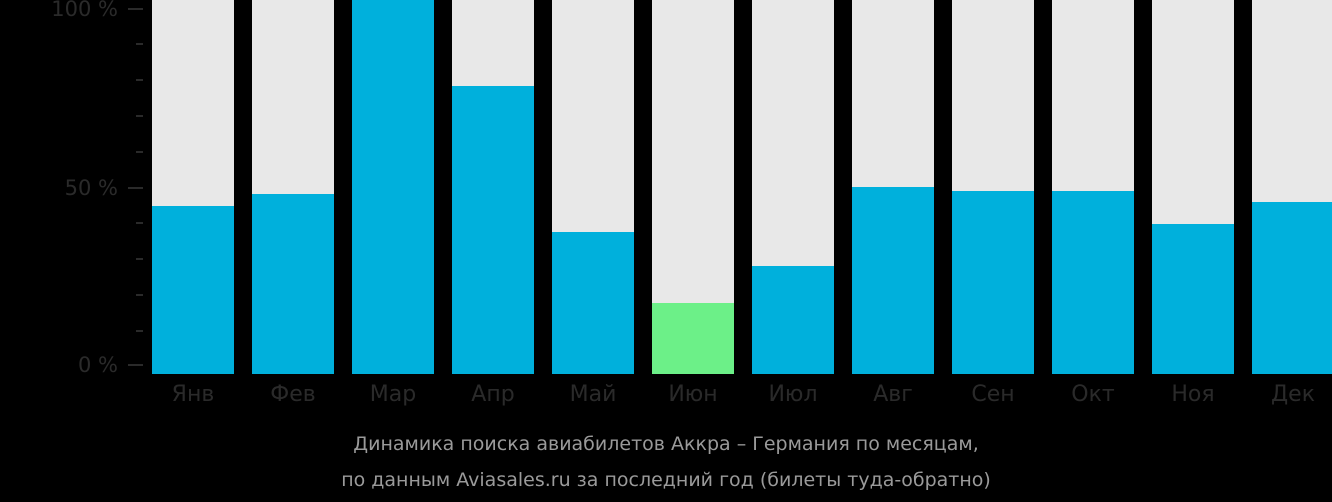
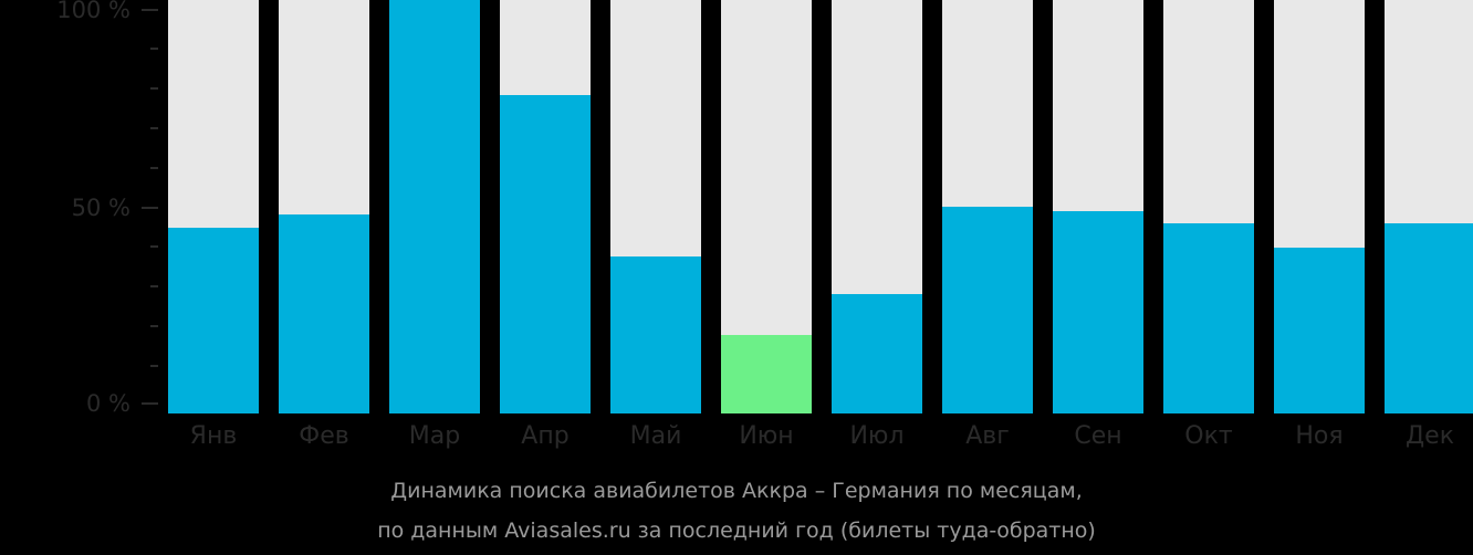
Окт: 49% -> 46%
